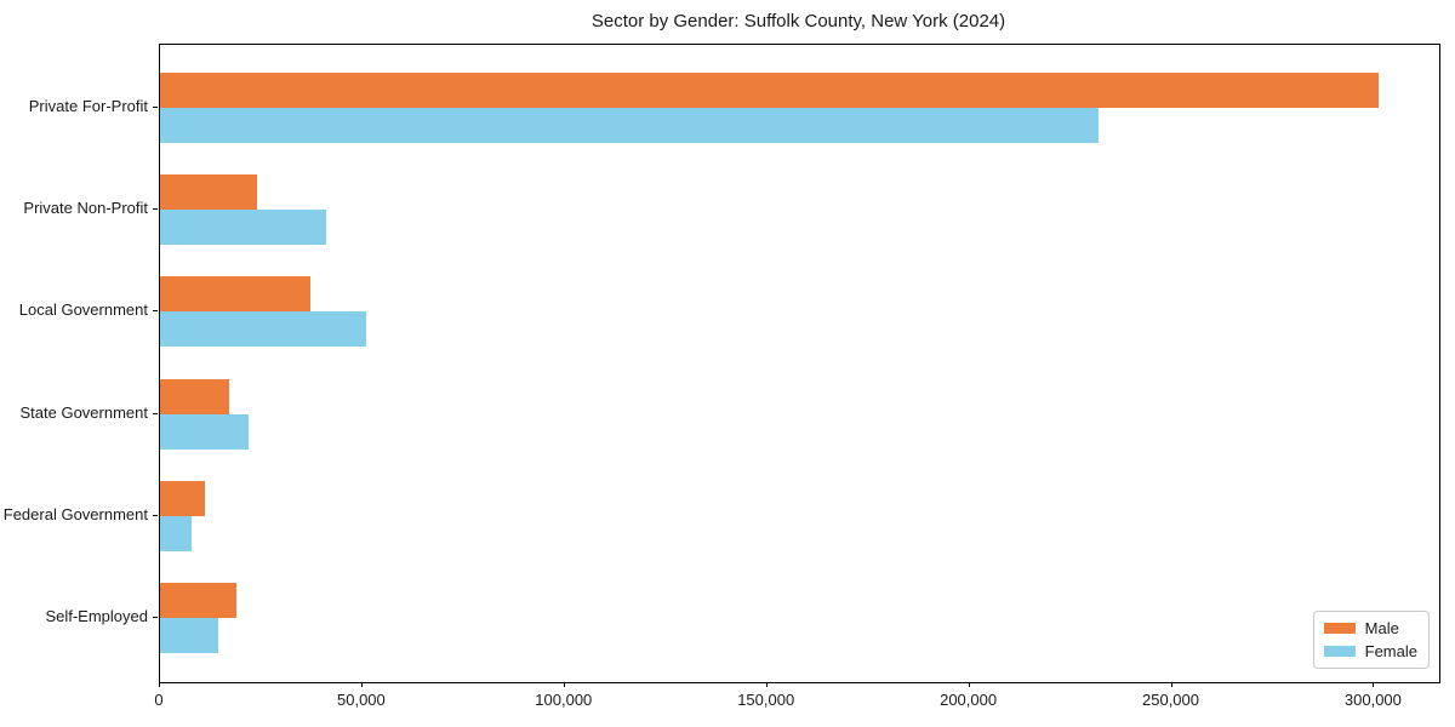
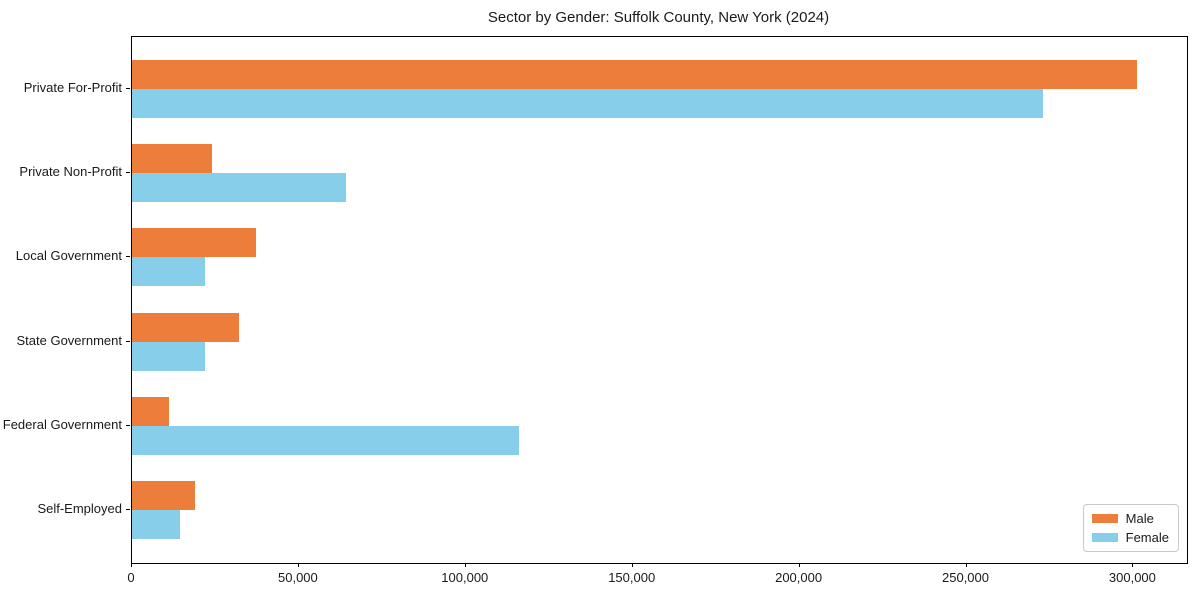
Female/Private For-Profit: 232000 -> 273000
Female/Private Non-Profit: 41000 -> 64000
Female/Local Government: 51000 -> 22000
Male/State Government: 17000 -> 32000
Female/Federal Government: 8000 -> 116000
